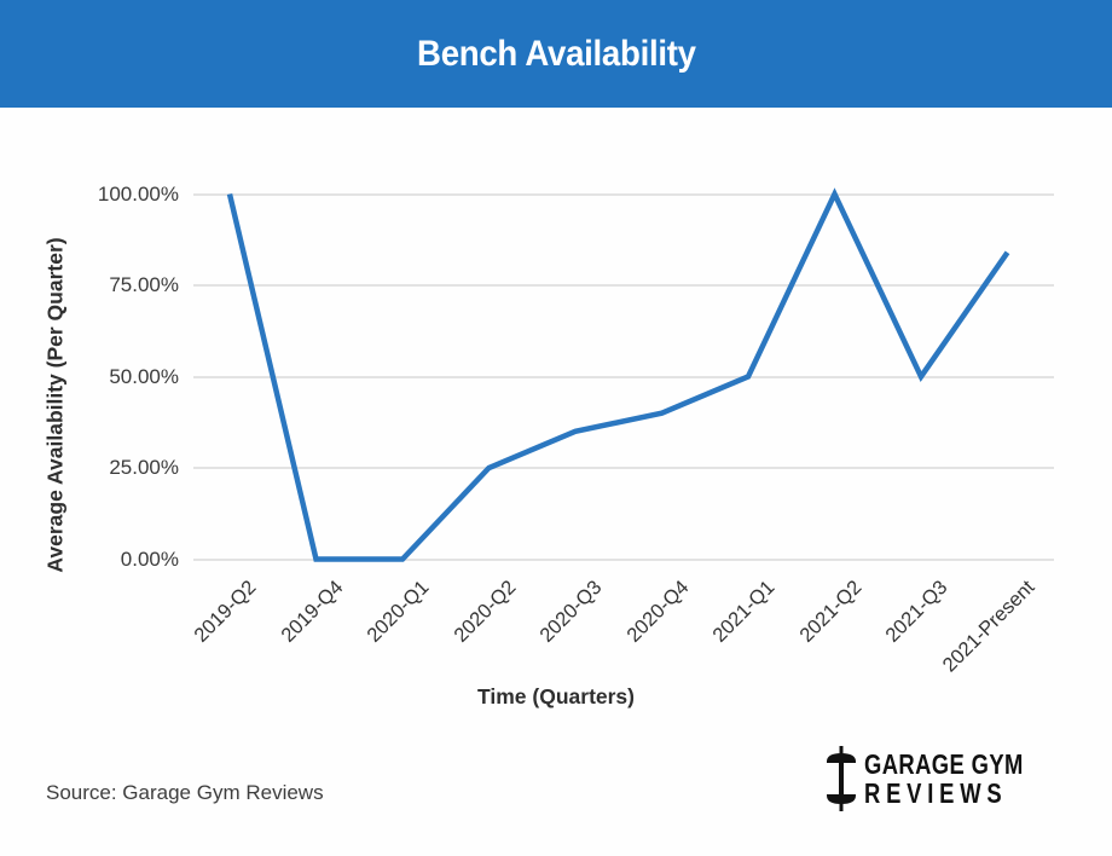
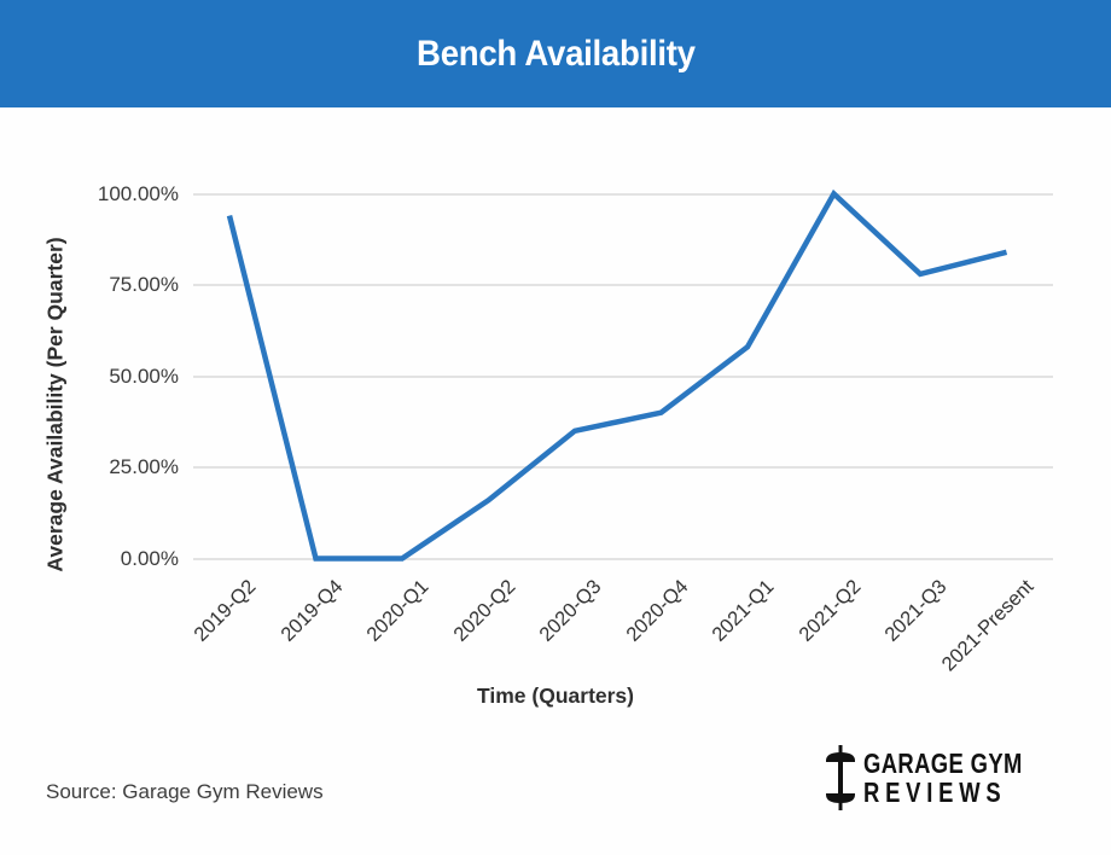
2019-Q2: 100% -> 94%
2020-Q2: 25% -> 16%
2021-Q1: 50% -> 58%
2021-Q3: 50% -> 78%
